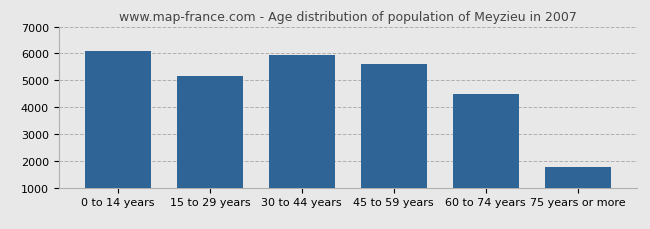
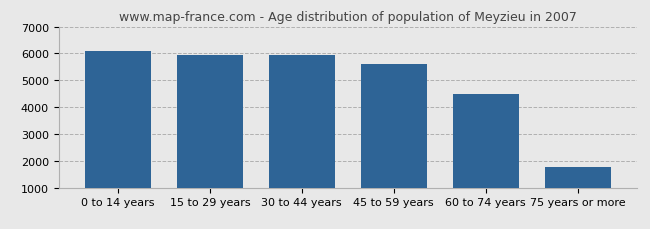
15 to 29 years: 5180 -> 5950
